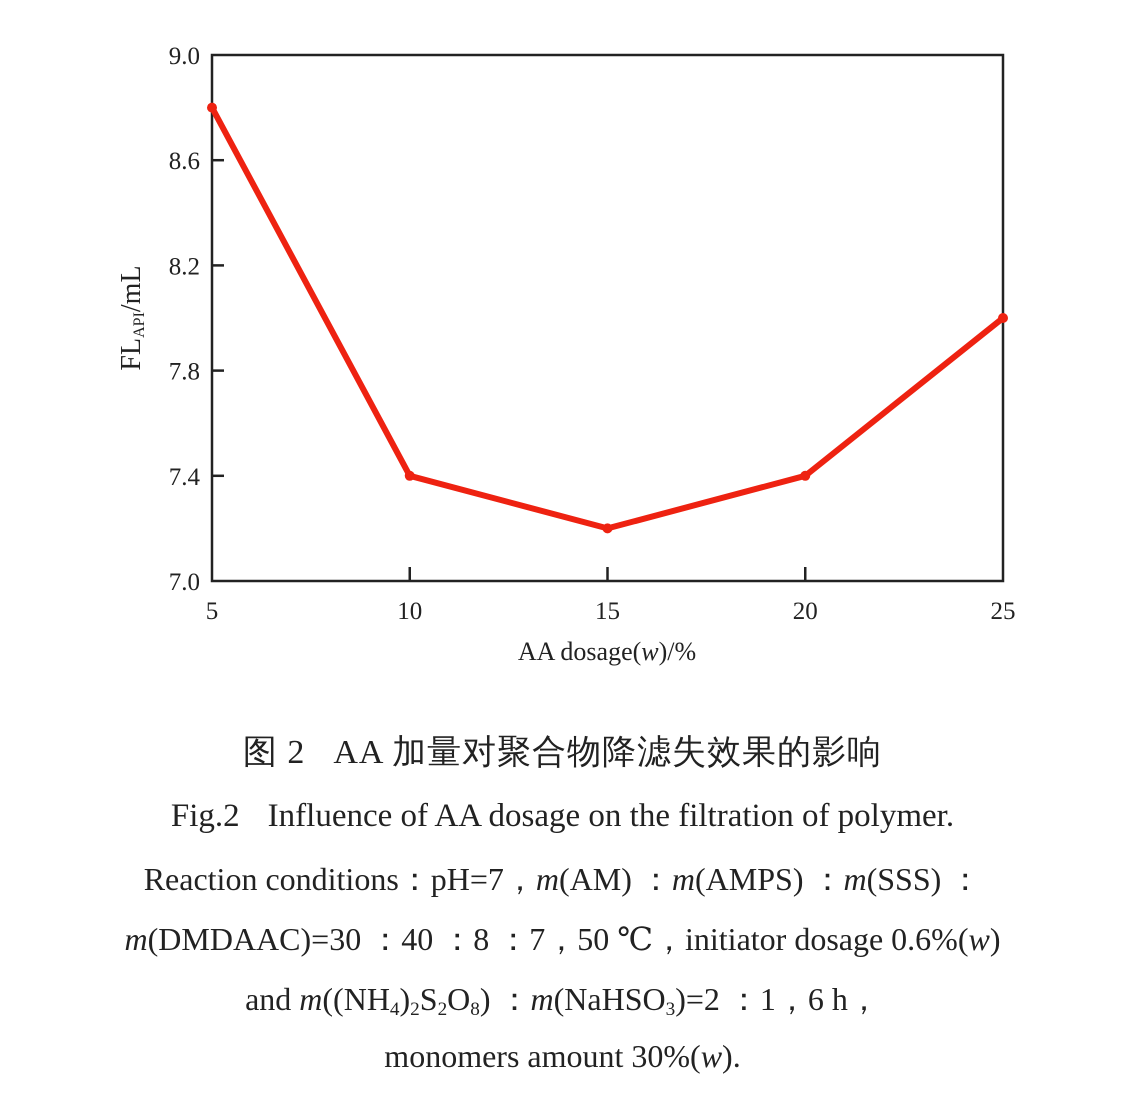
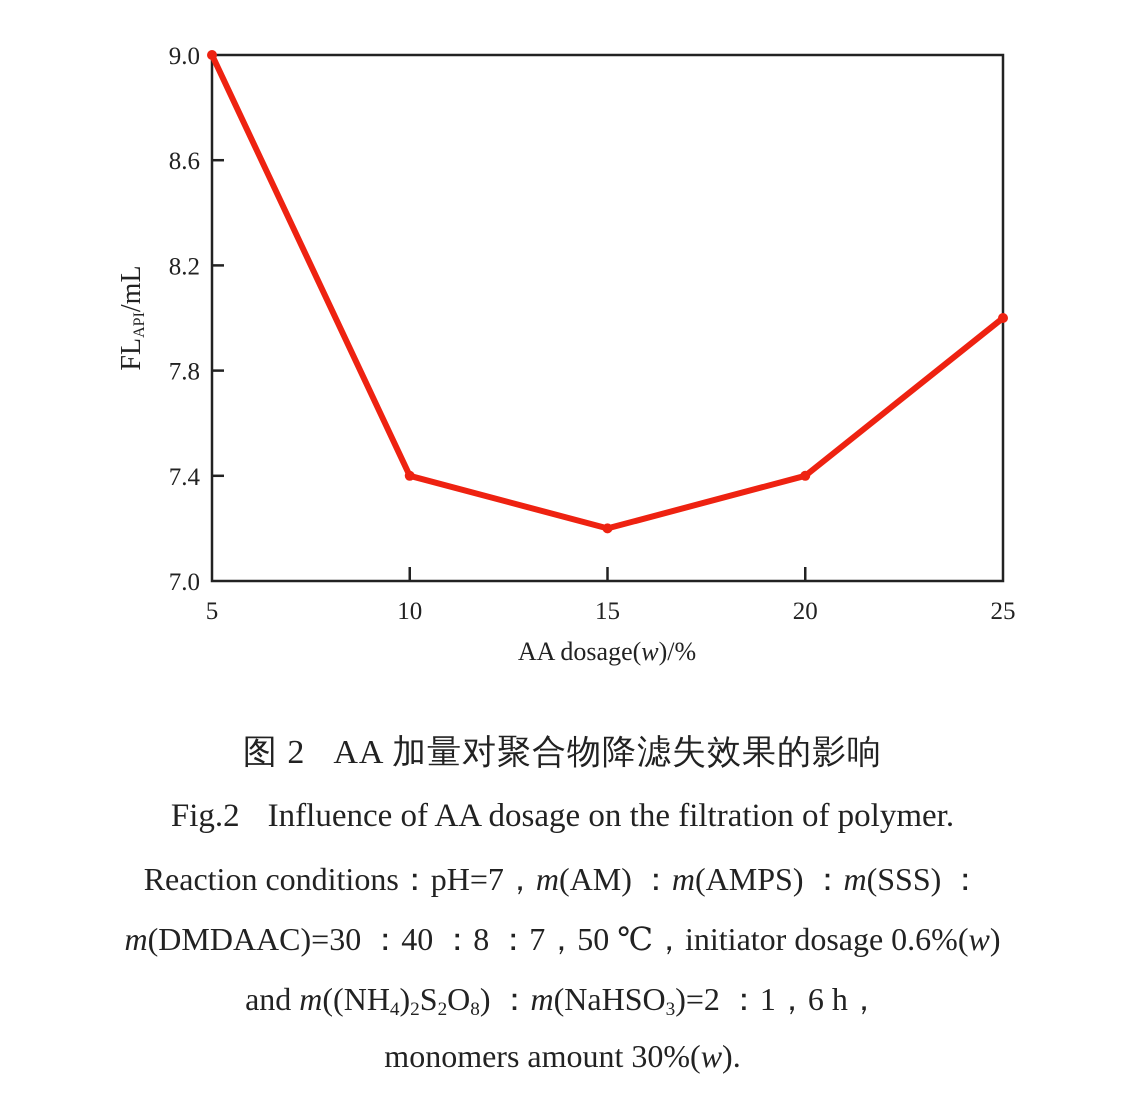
5: 8.8 -> 9.0
